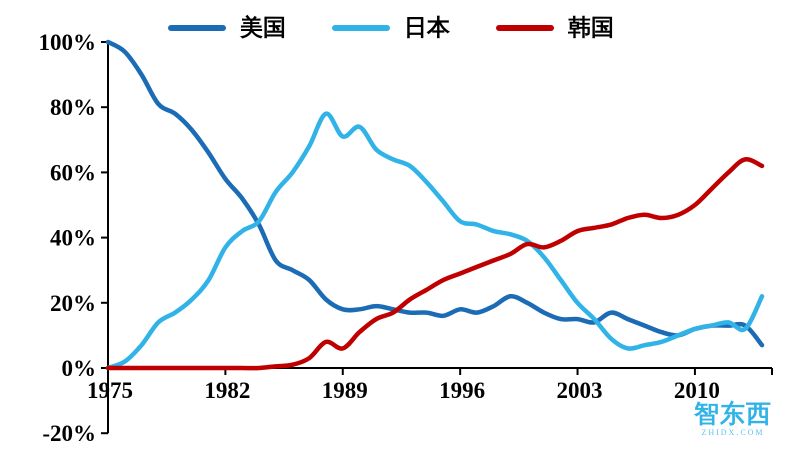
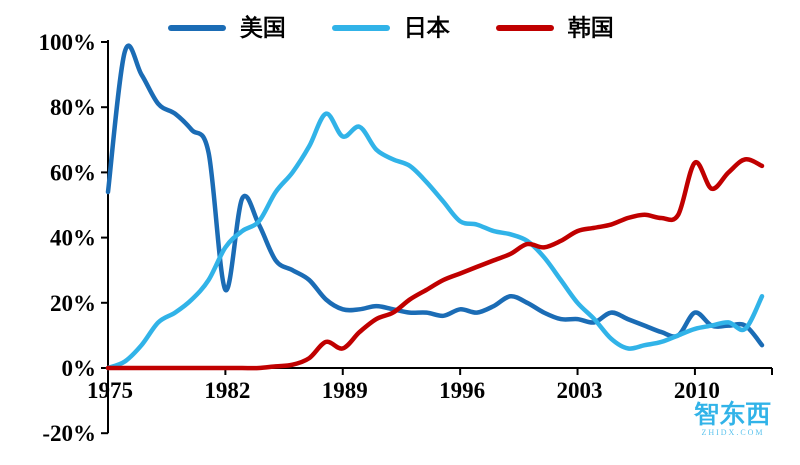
美国/1975: 100% -> 54%
美国/1982: 58% -> 24%
美国/2010: 12% -> 17%
韩国/2010: 50% -> 63%
